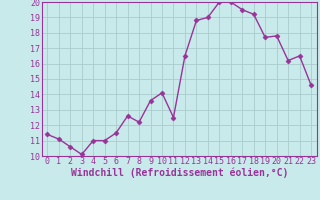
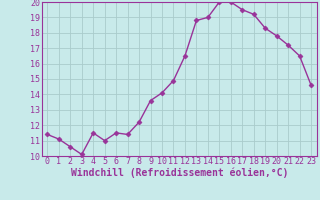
4: 11.0 -> 11.5
7: 12.6 -> 11.4
11: 12.5 -> 14.9
19: 17.7 -> 18.3
21: 16.2 -> 17.2
